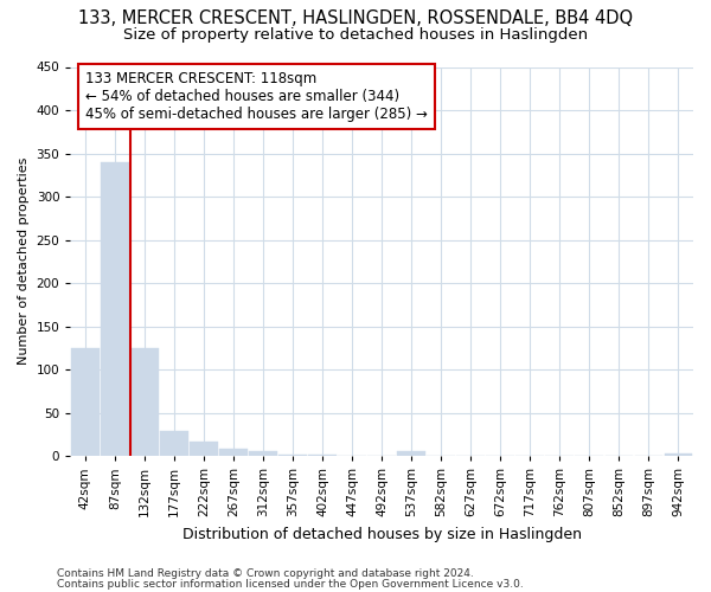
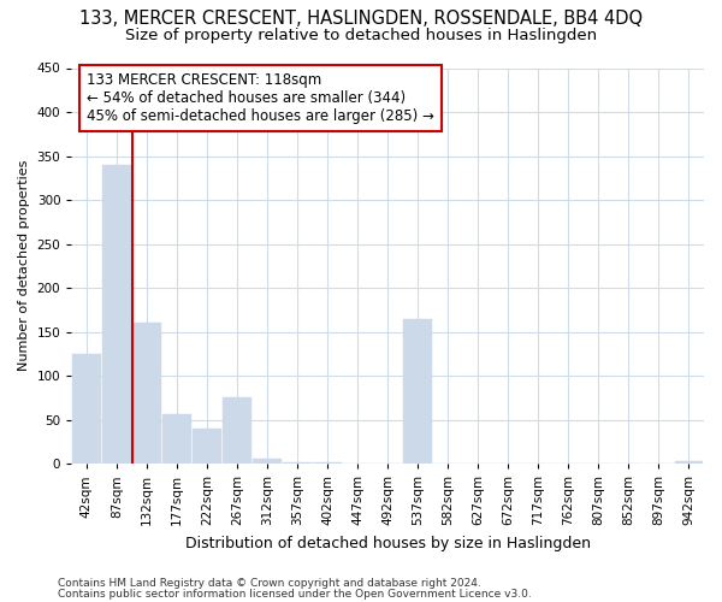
132sqm: 124 -> 160
177sqm: 29 -> 56
222sqm: 16 -> 40
267sqm: 8 -> 76
537sqm: 5 -> 164
